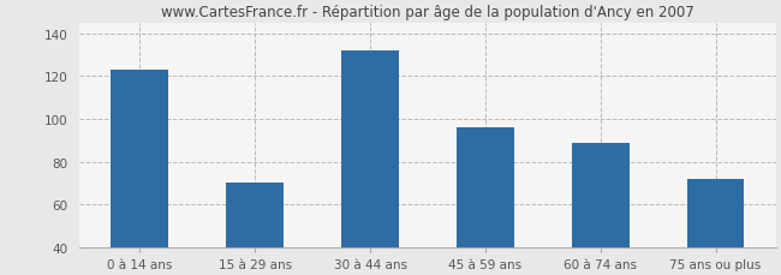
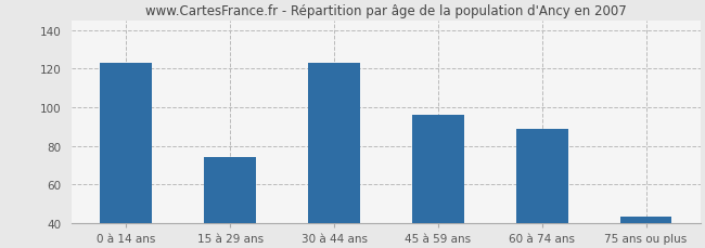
15 à 29 ans: 70 -> 74
30 à 44 ans: 132 -> 123
75 ans ou plus: 72 -> 43
